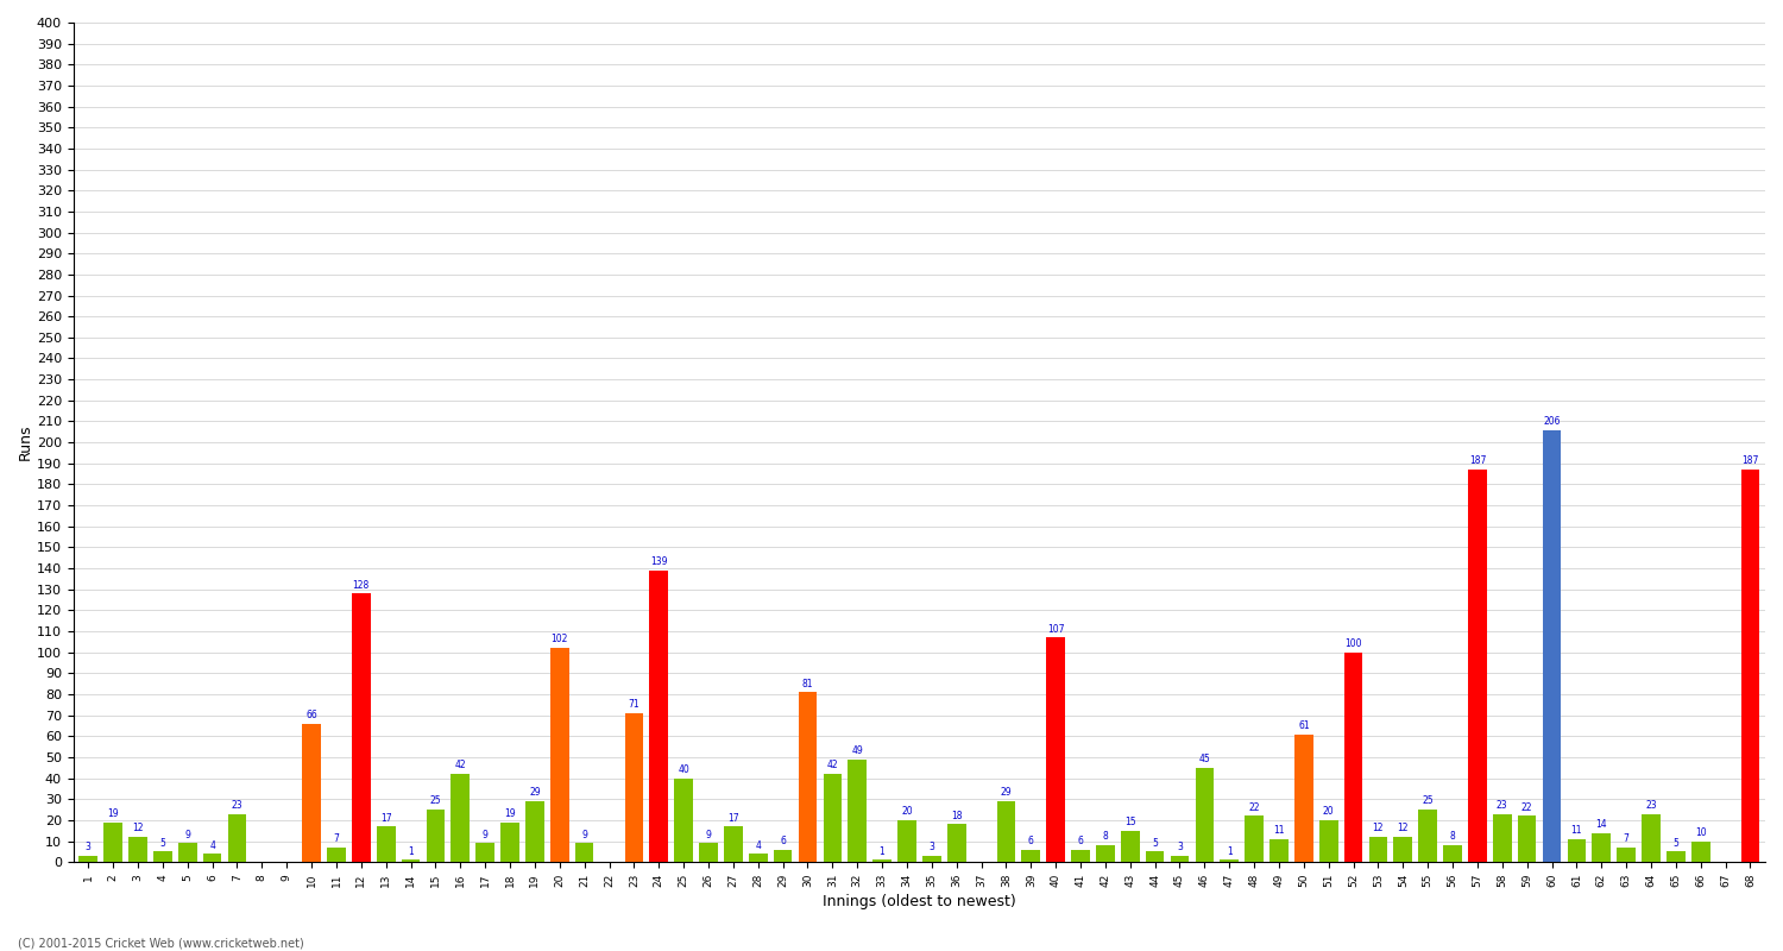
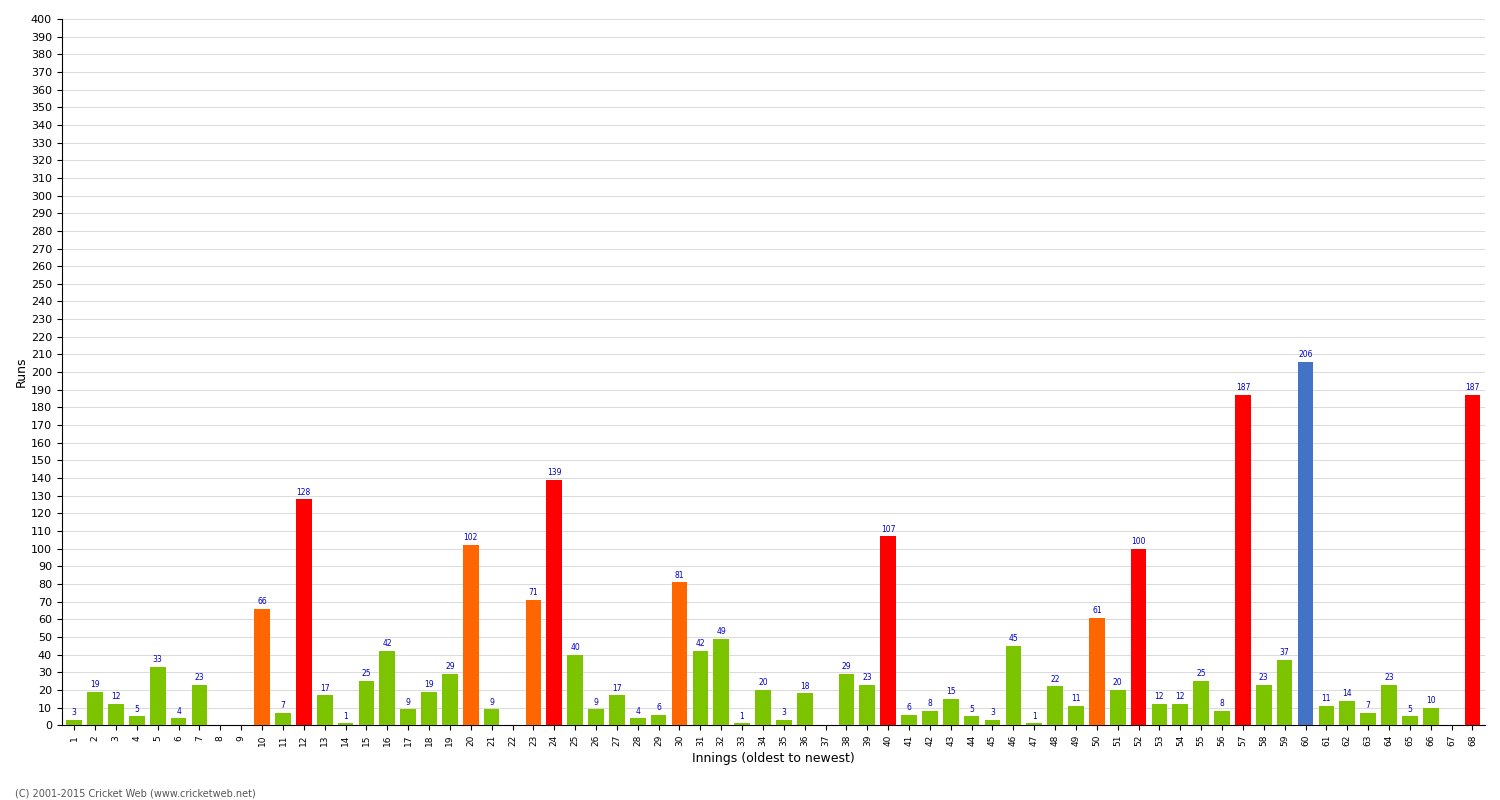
5: 9 -> 33
39: 6 -> 23
59: 22 -> 37
